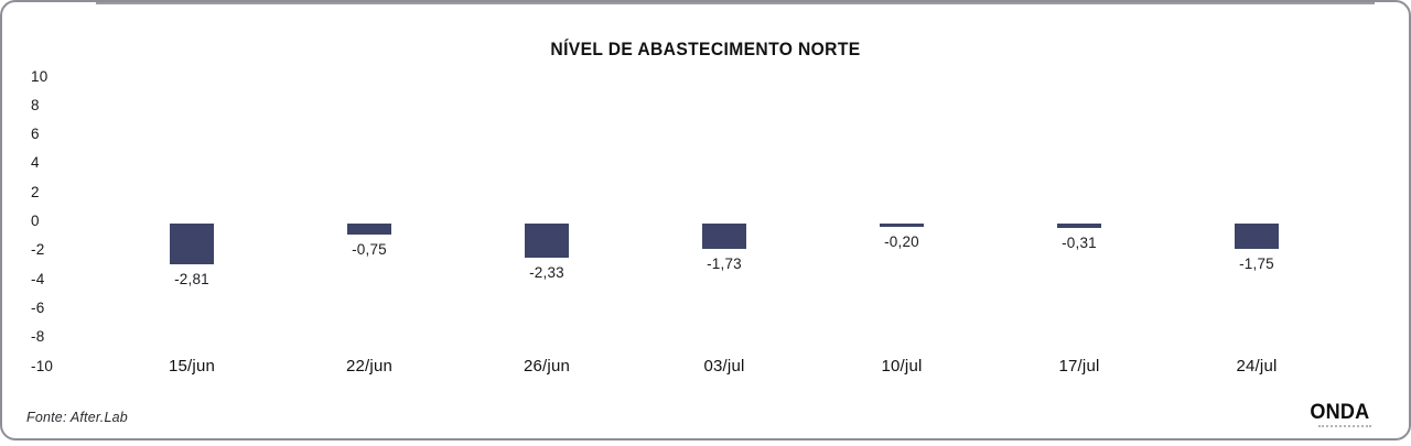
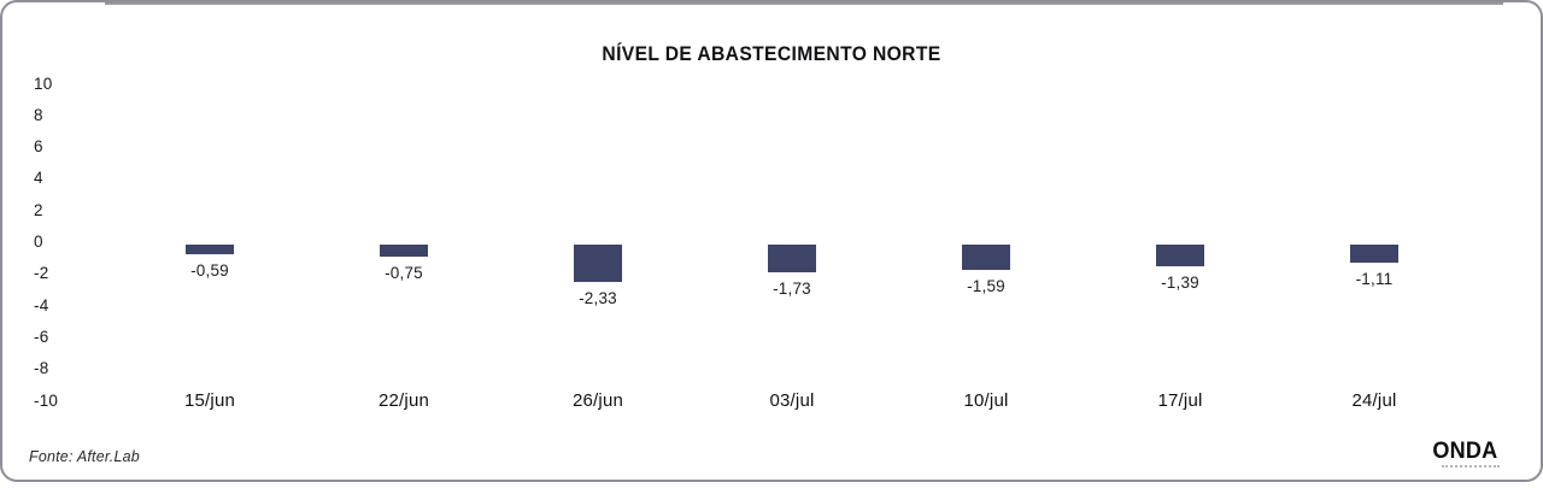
15/jun: -2,81 -> -0,59
10/jul: -0,20 -> -1,59
17/jul: -0,31 -> -1,39
24/jul: -1,75 -> -1,11
